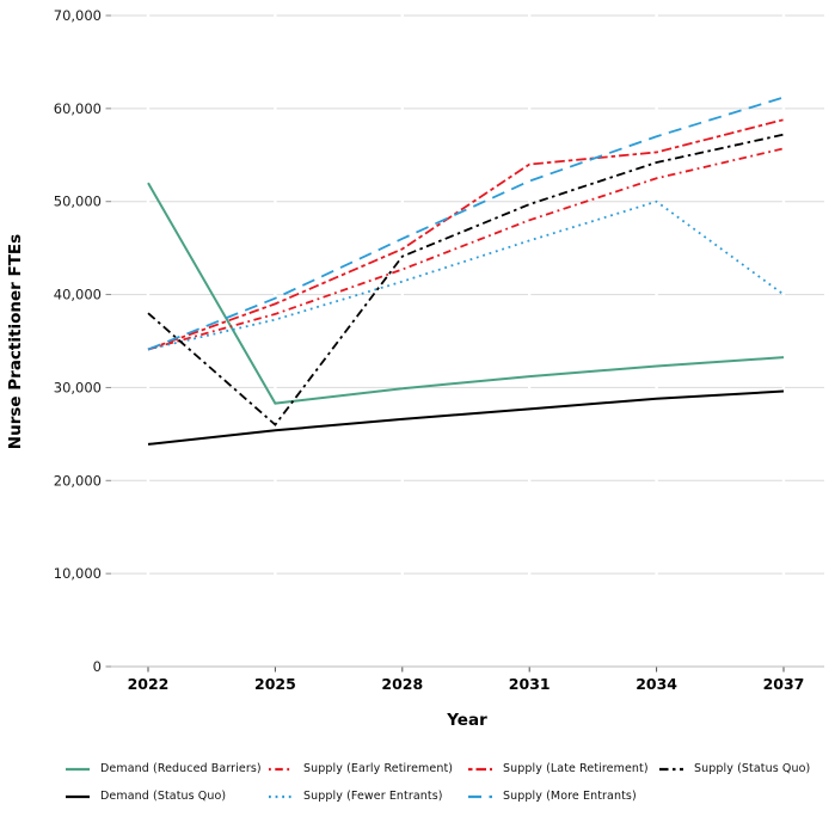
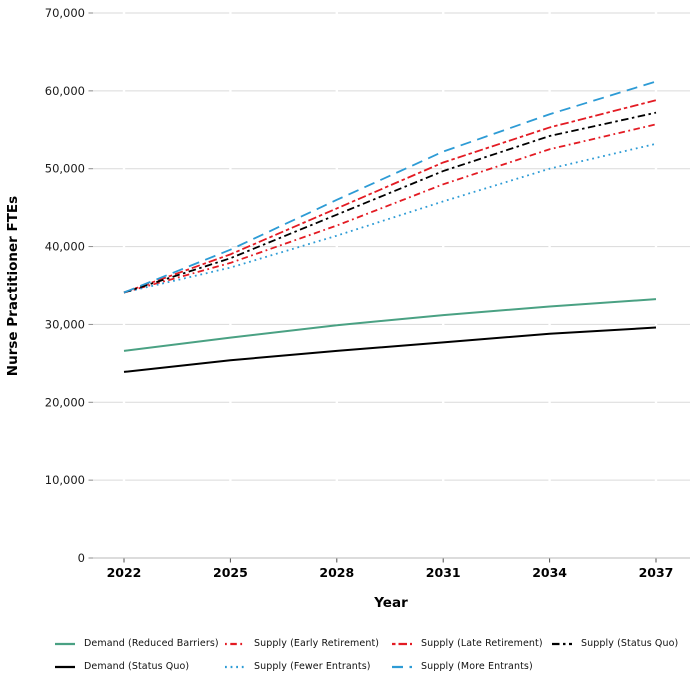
Demand (Reduced Barriers)/2022: 52000 -> 27000
Supply (Status Quo)/2022: 38000 -> 34000
Supply (Status Quo)/2025: 26000 -> 38000
Supply (Late Retirement)/2031: 54000 -> 51000
Supply (Fewer Entrants)/2037: 40000 -> 53000
